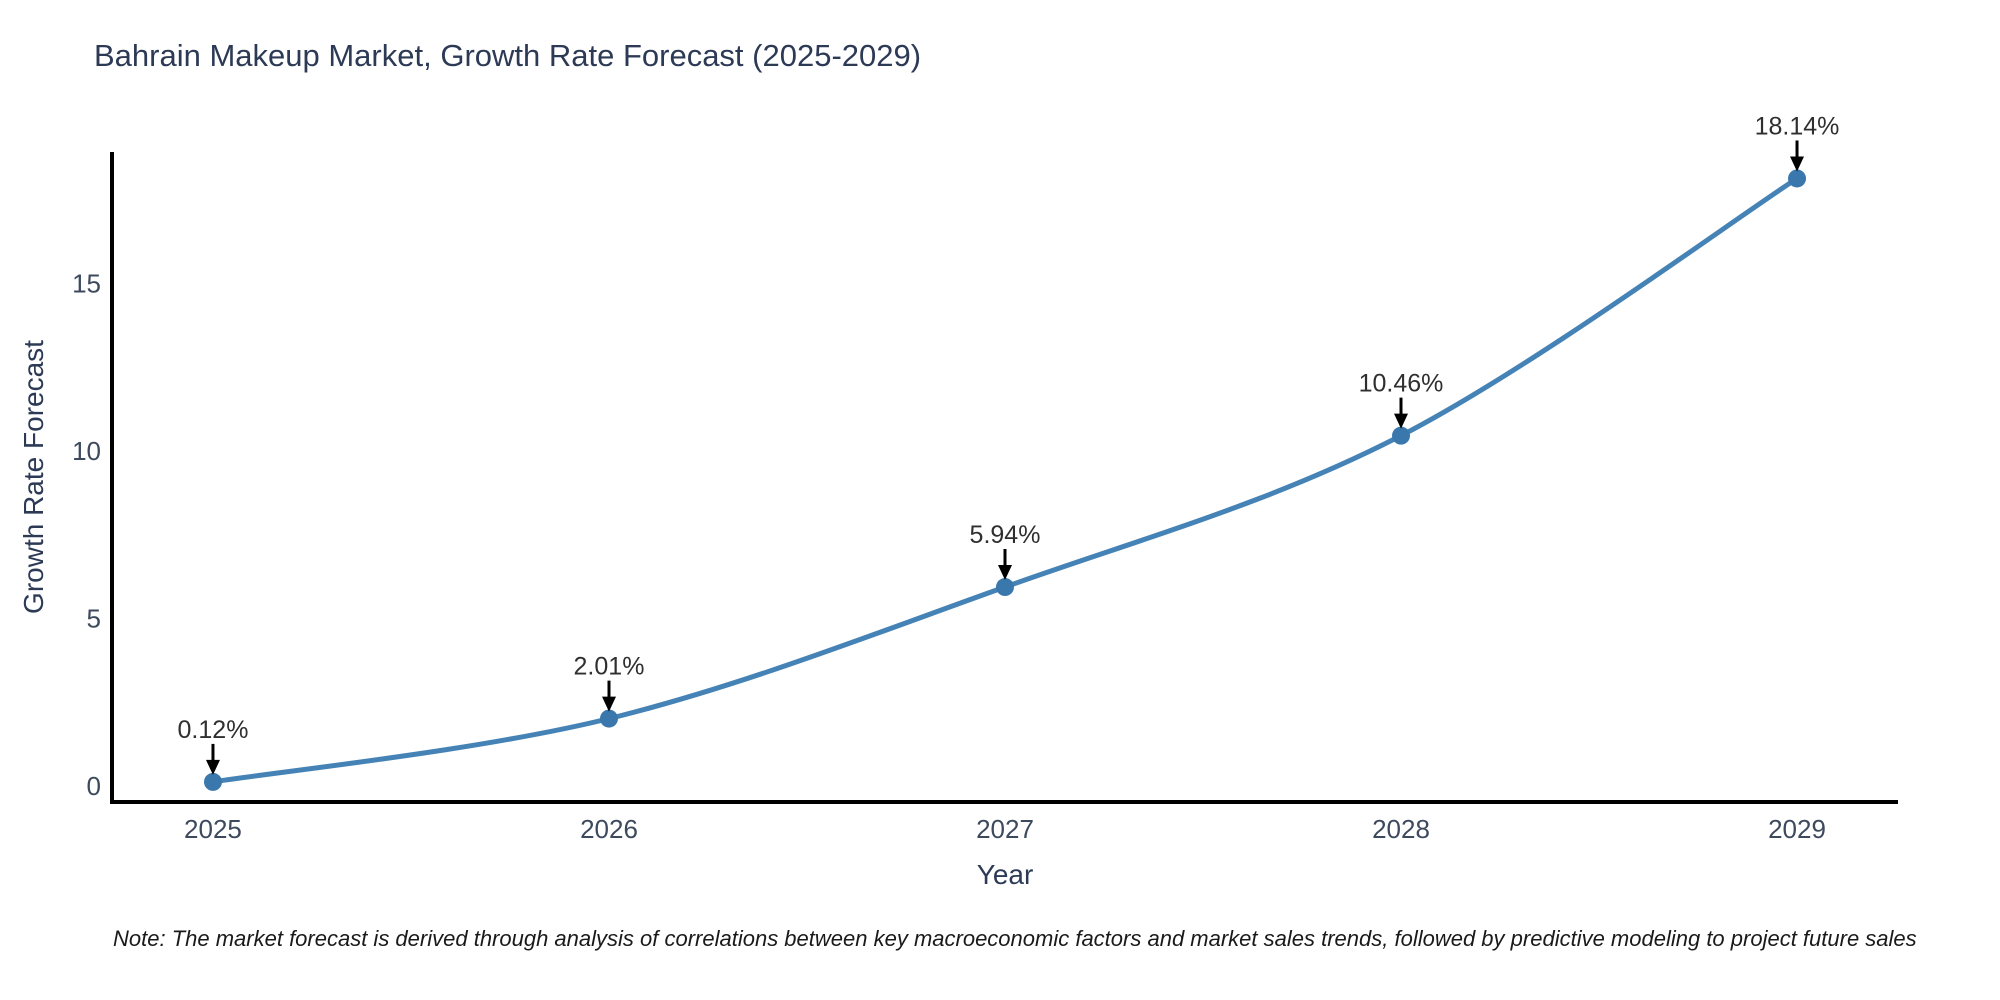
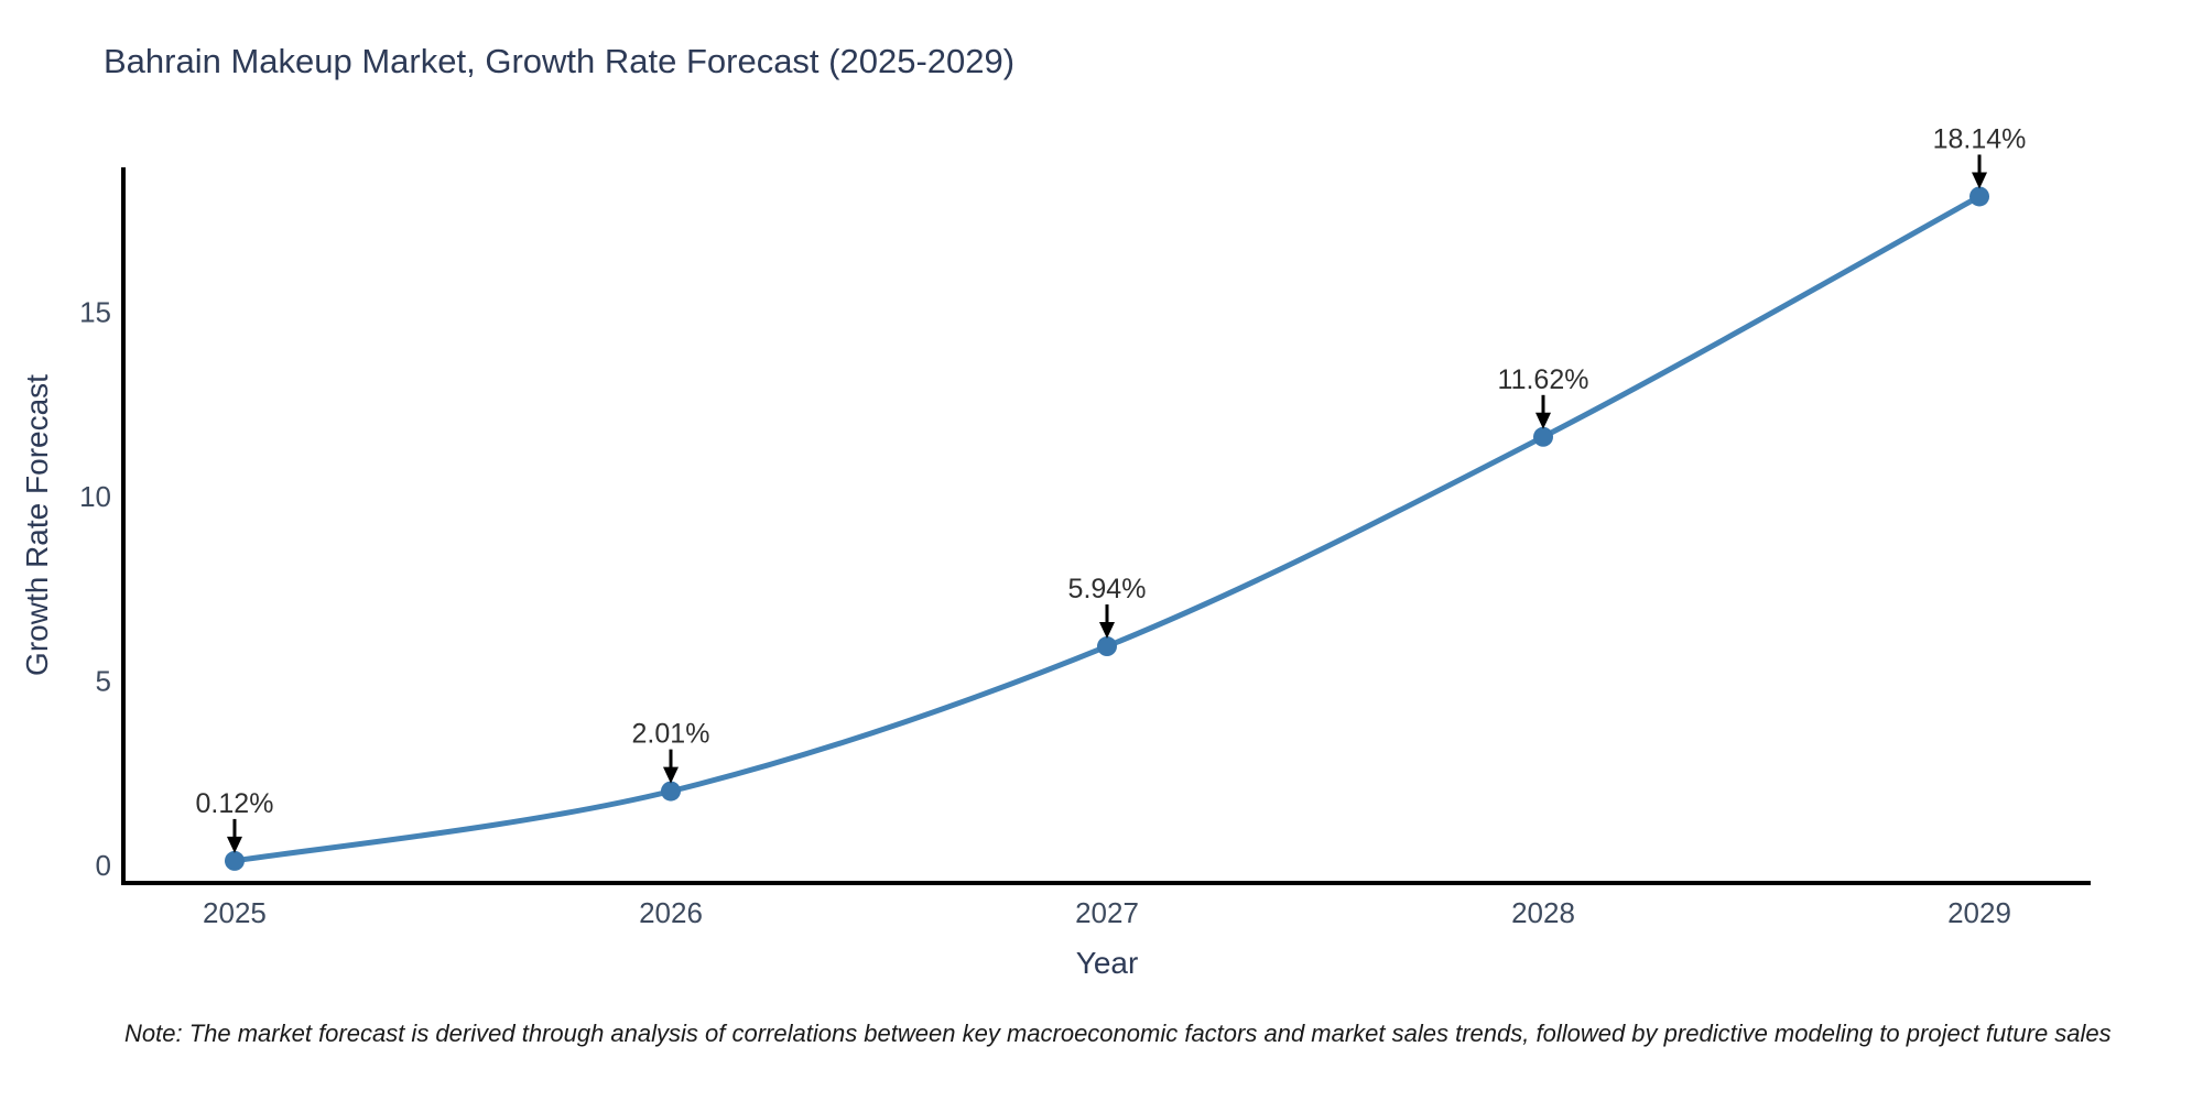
2028: 10.46% -> 11.62%
